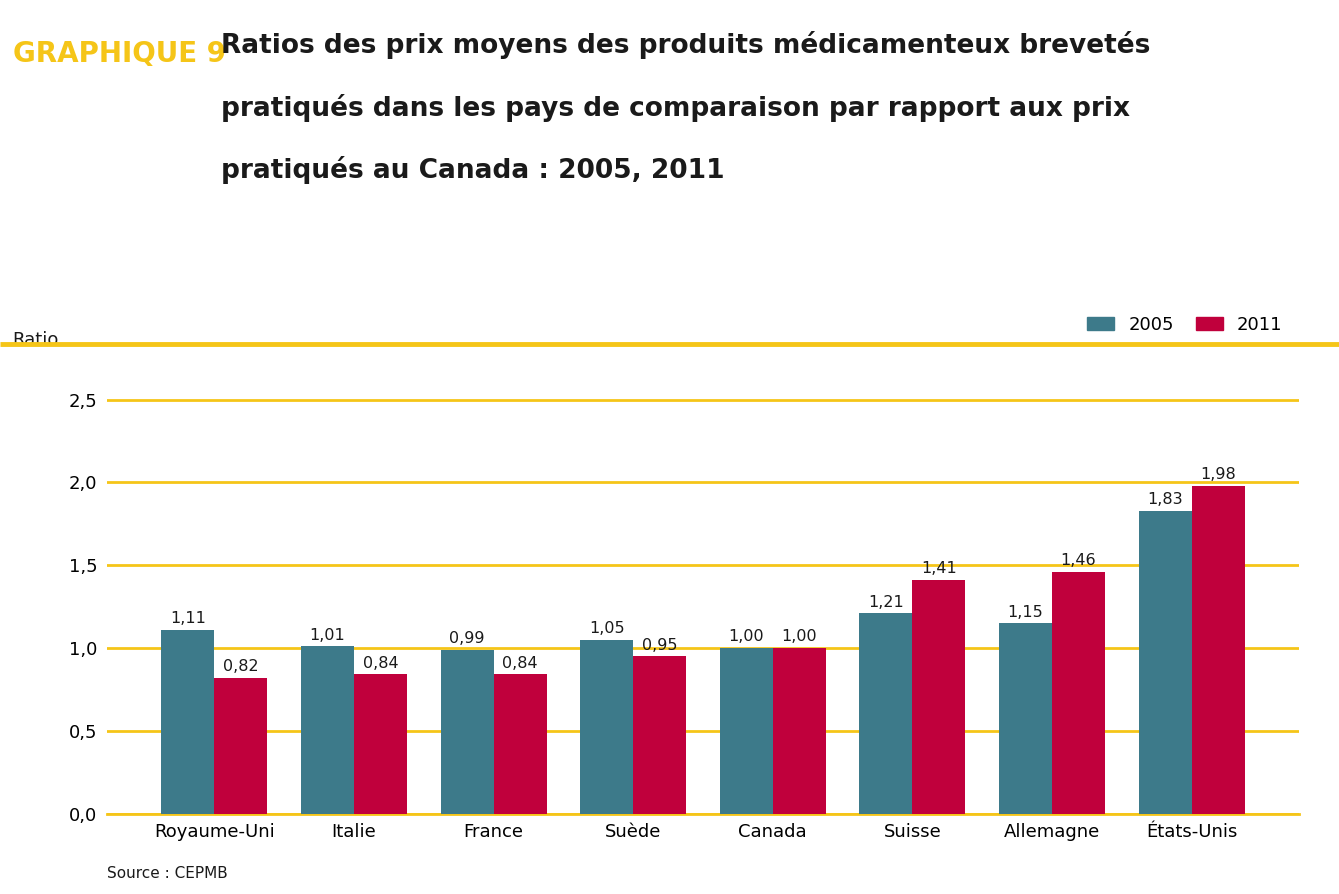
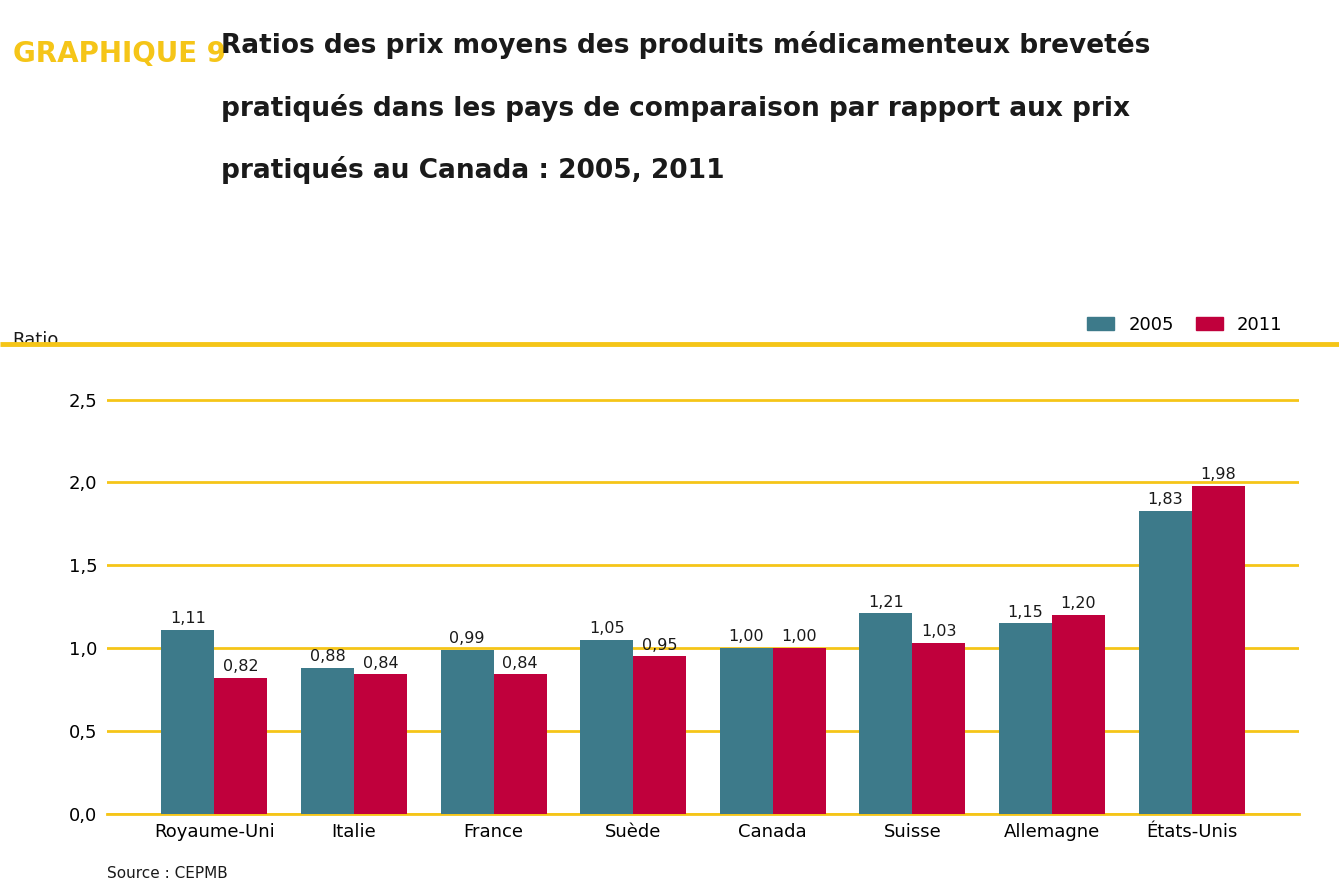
2005/Italie: 1,01 -> 0,88
2011/Suisse: 1,41 -> 1,03
2011/Allemagne: 1,46 -> 1,20
